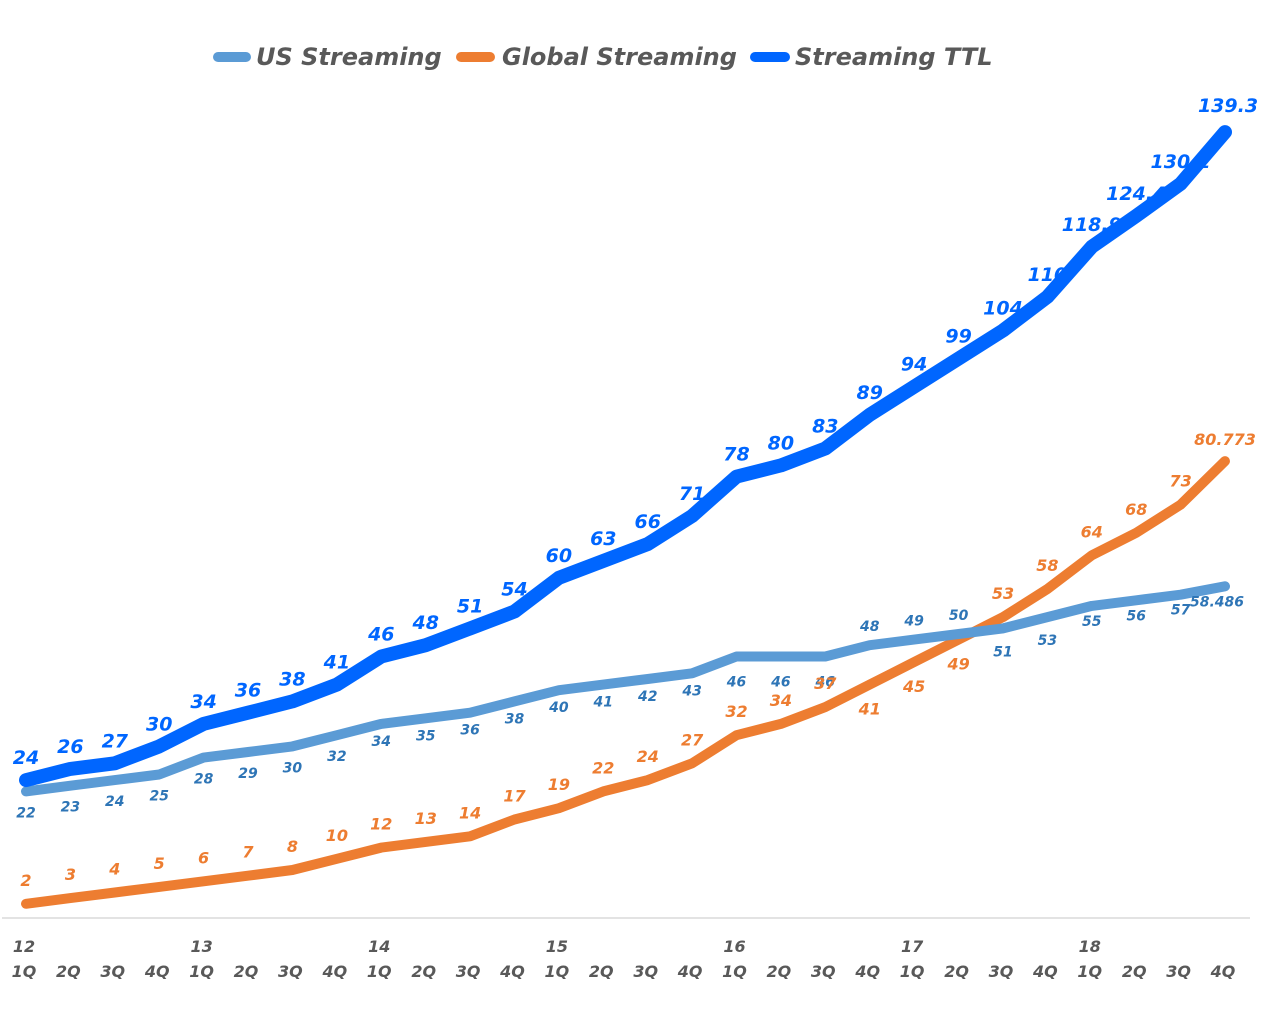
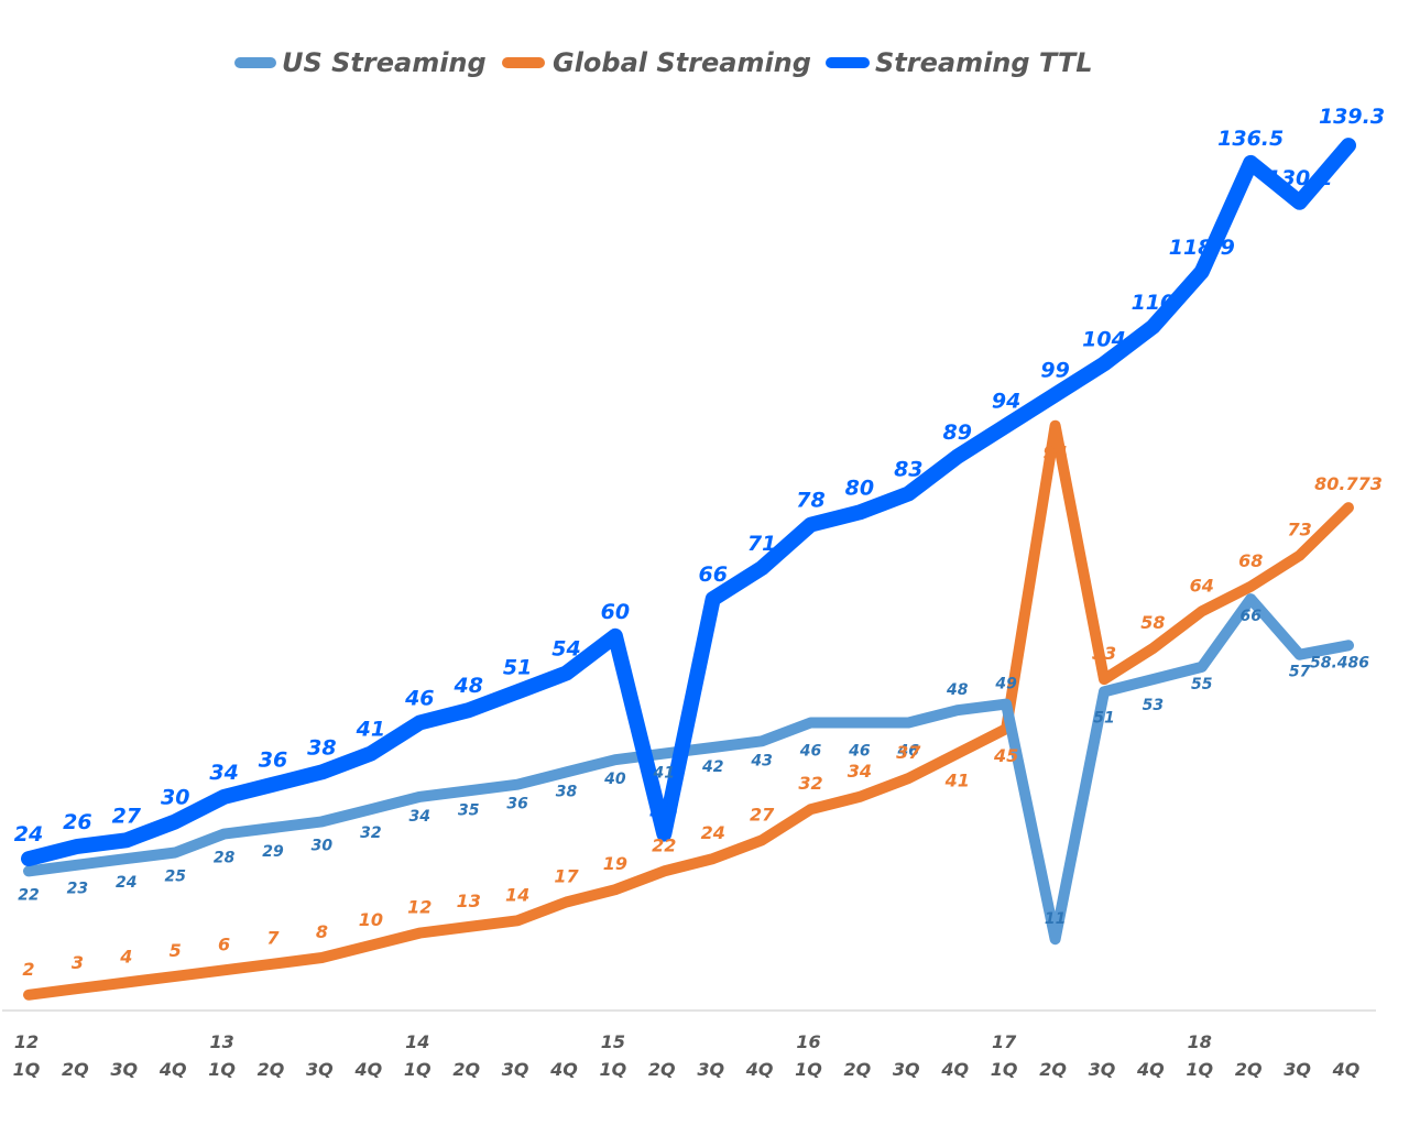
Streaming TTL/15 2Q: 63 -> 28
US Streaming/17 2Q: 50 -> 11
Global Streaming/17 2Q: 49 -> 94
US Streaming/18 2Q: 56 -> 66
Streaming TTL/18 2Q: 124.4 -> 136.5
